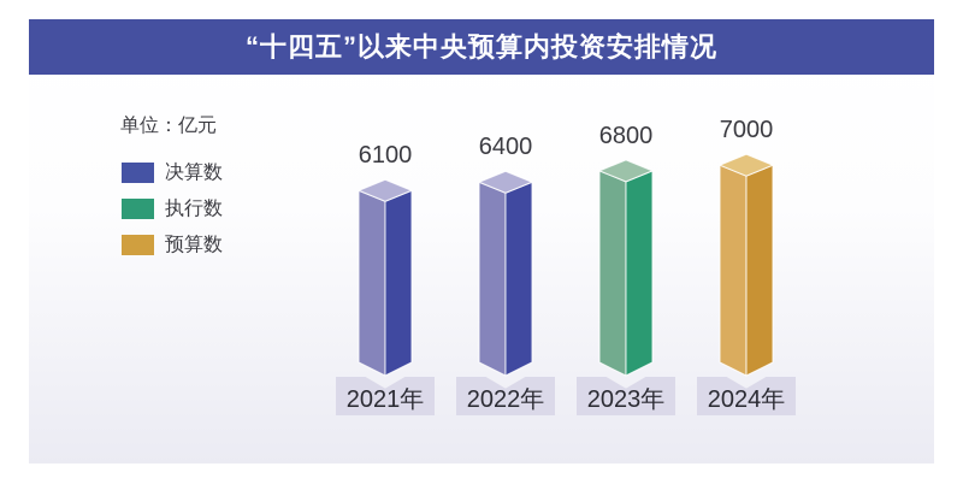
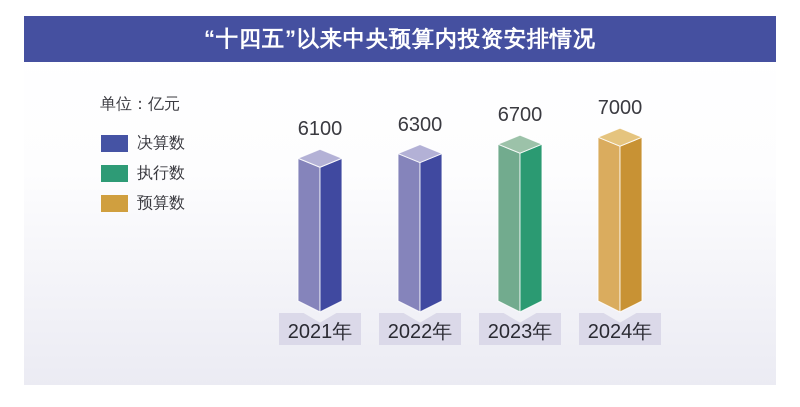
2022年: 6400 -> 6300
2023年: 6800 -> 6700
